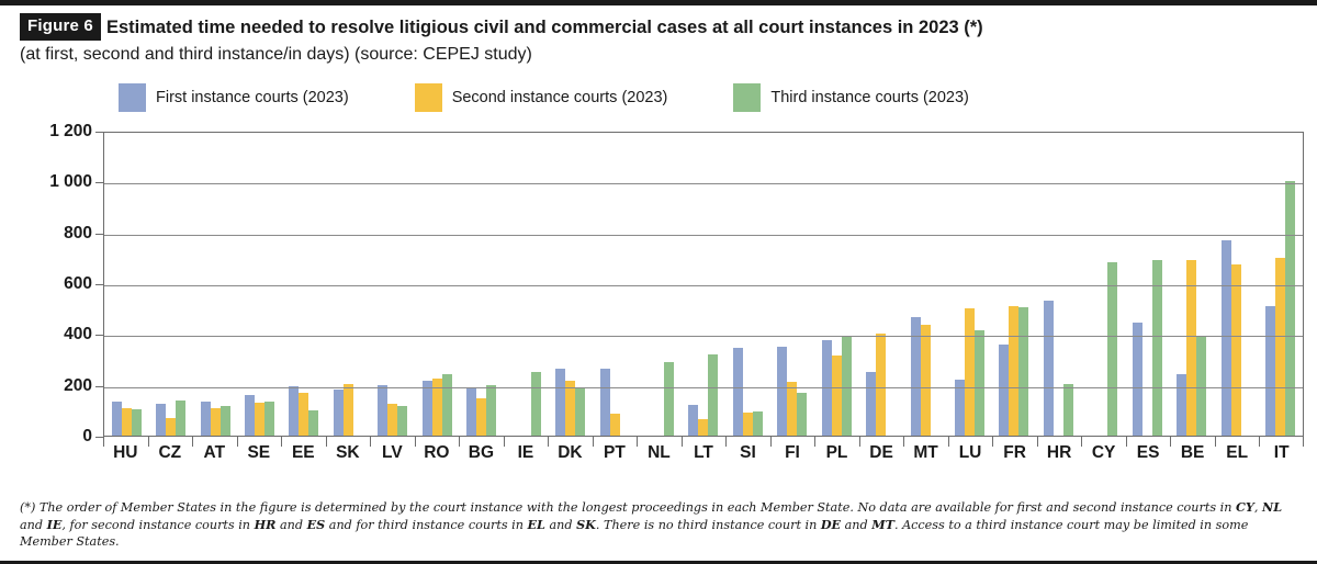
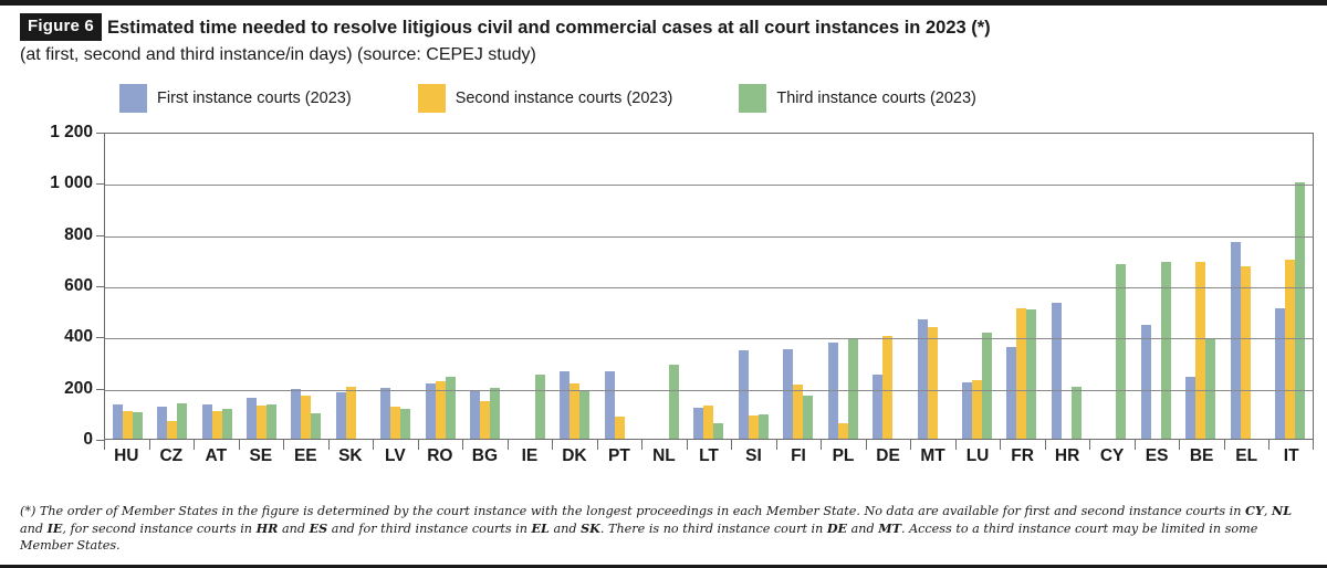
Second instance courts (2023)/LT: 60 -> 130
Third instance courts (2023)/LT: 320 -> 60
Second instance courts (2023)/PL: 320 -> 60
Second instance courts (2023)/LU: 500 -> 230
